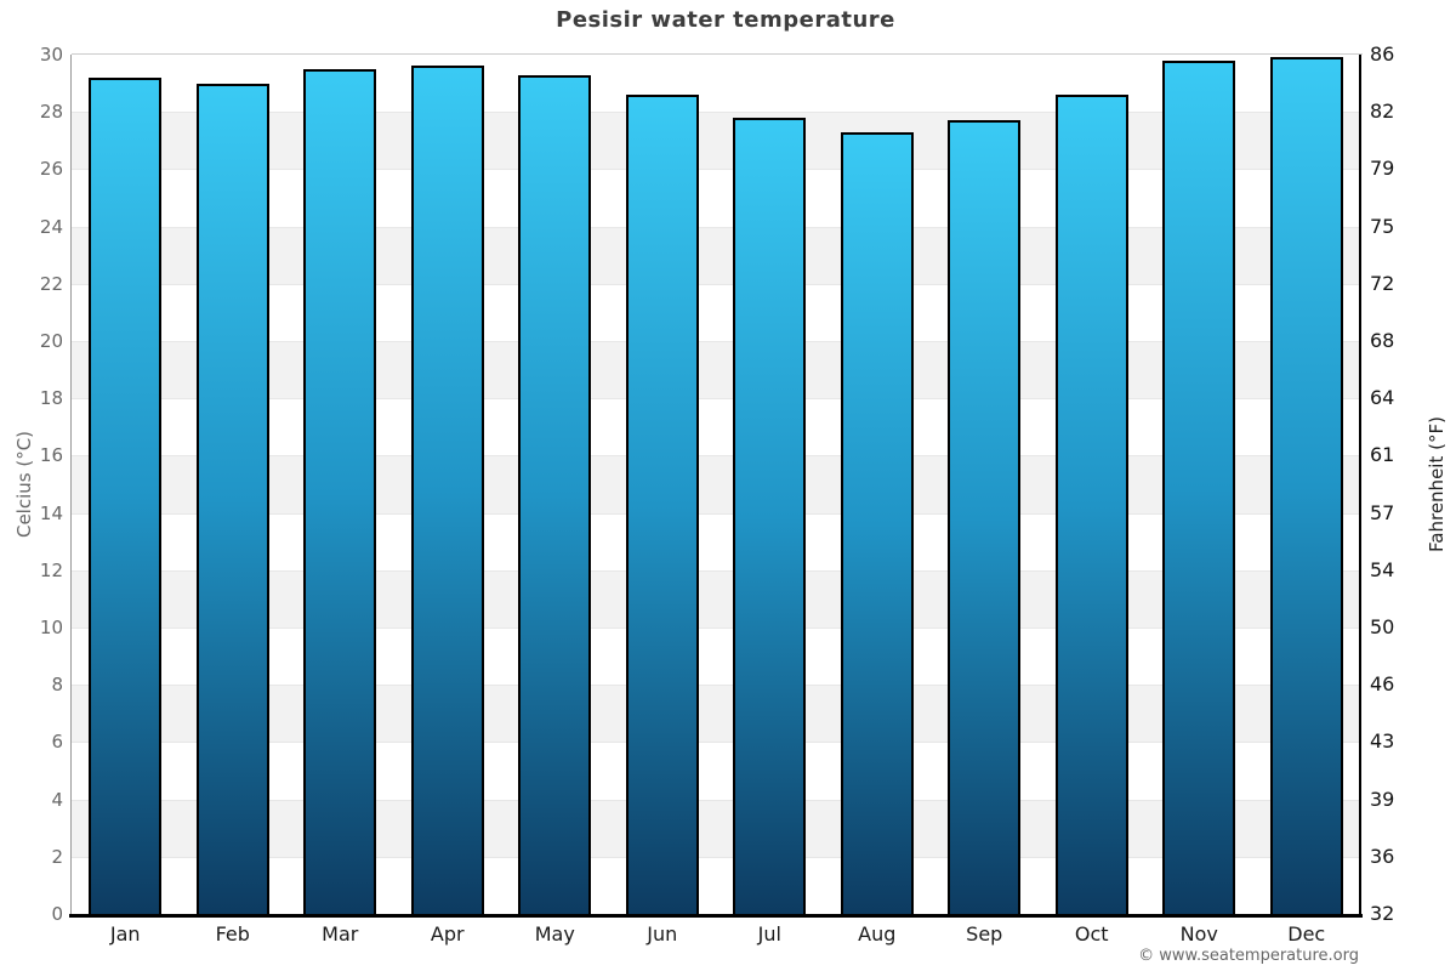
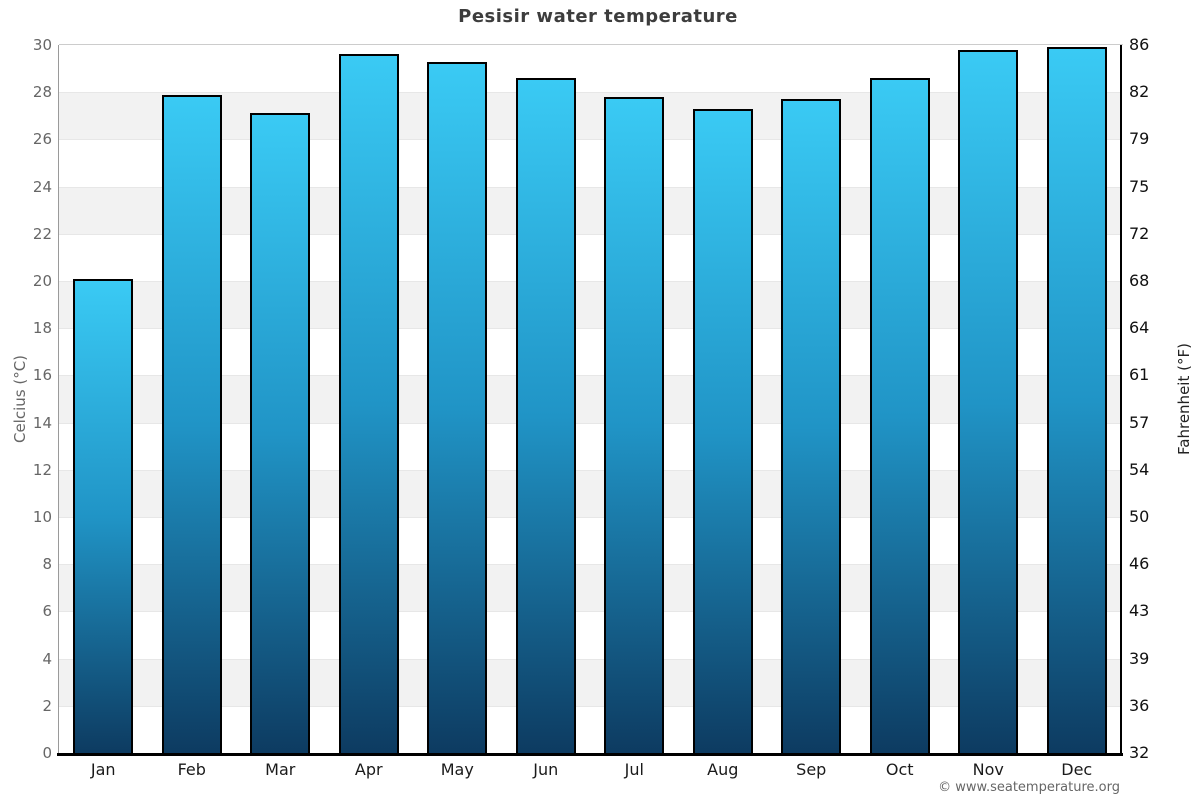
Jan: 29.2 -> 20.1
Feb: 29.0 -> 27.9
Mar: 29.5 -> 27.1
